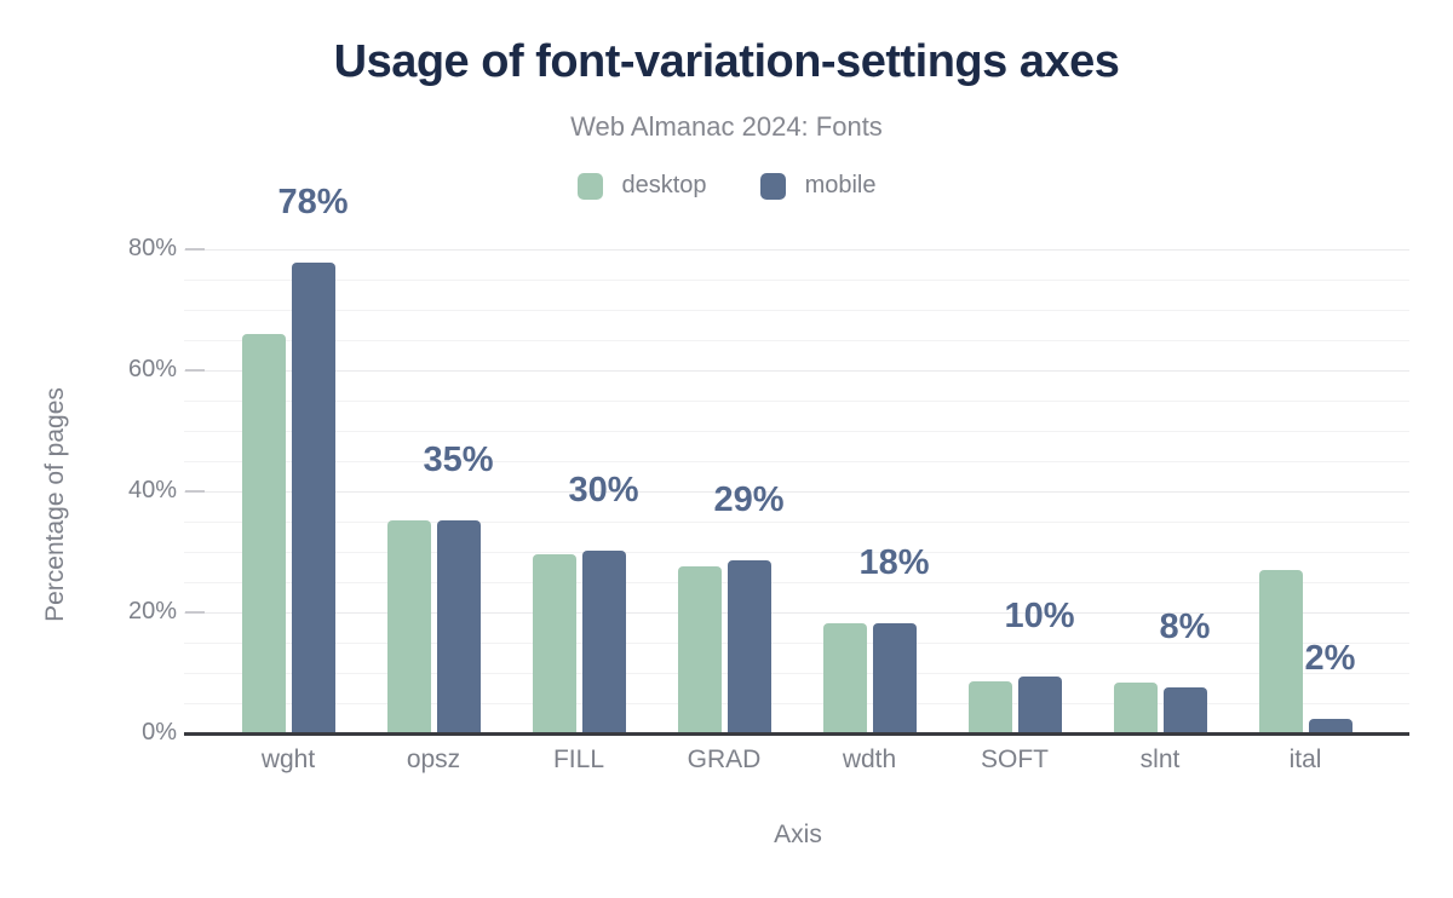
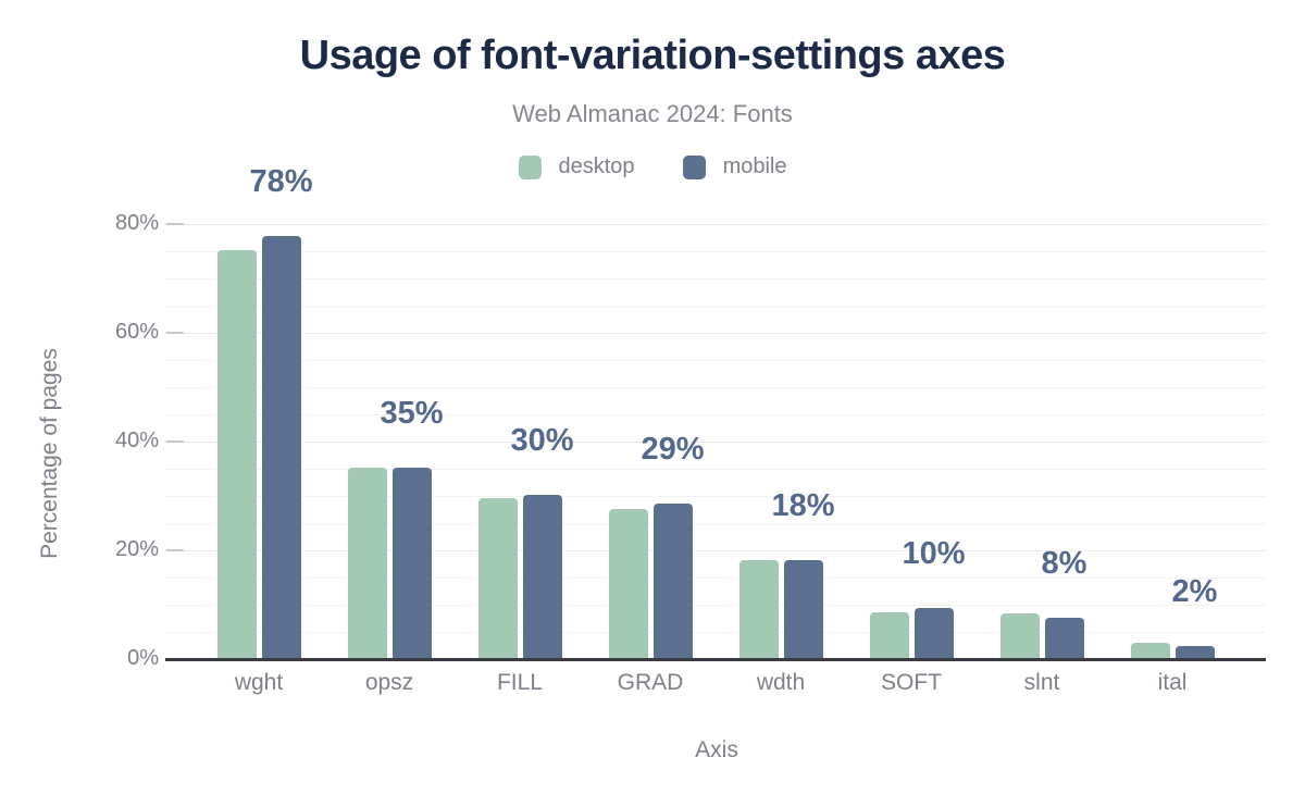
desktop/wght: 66% -> 75%
desktop/ital: 27% -> 3%
